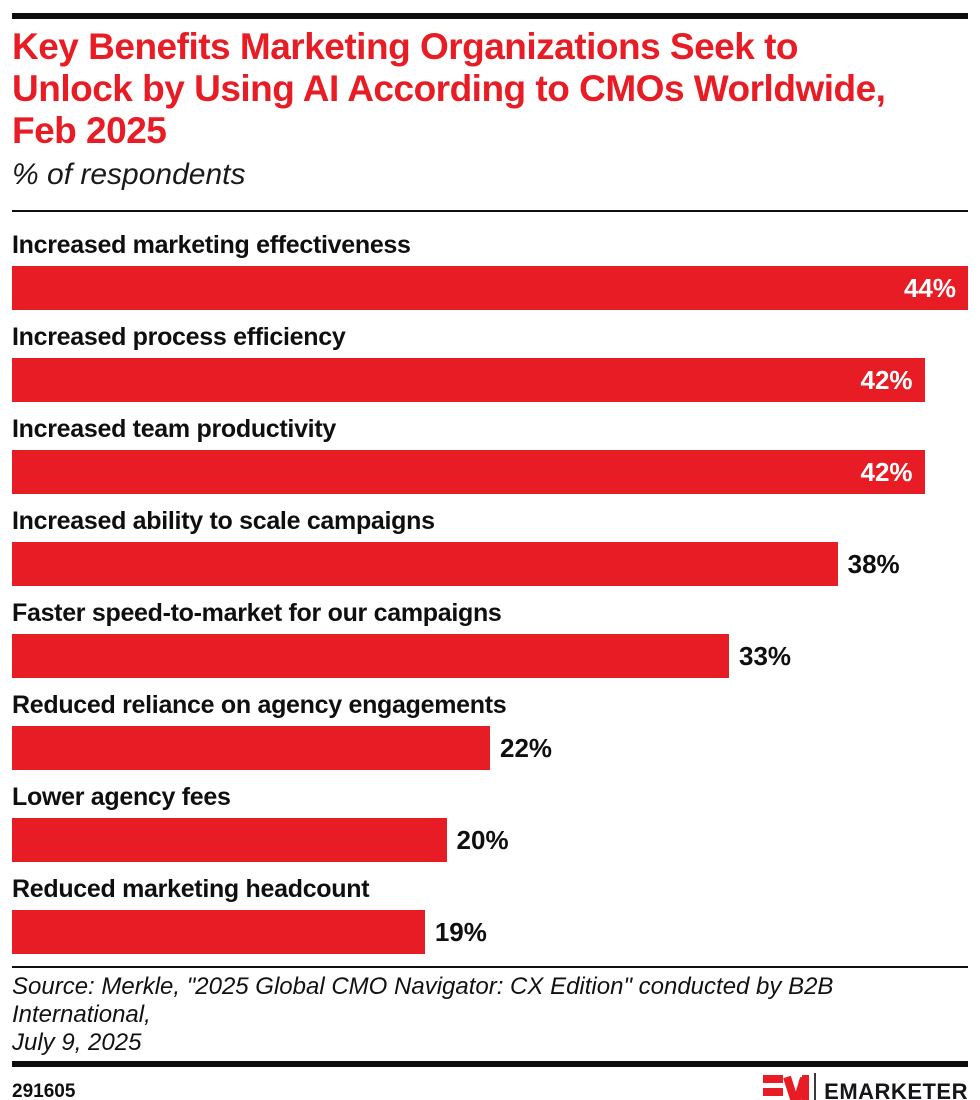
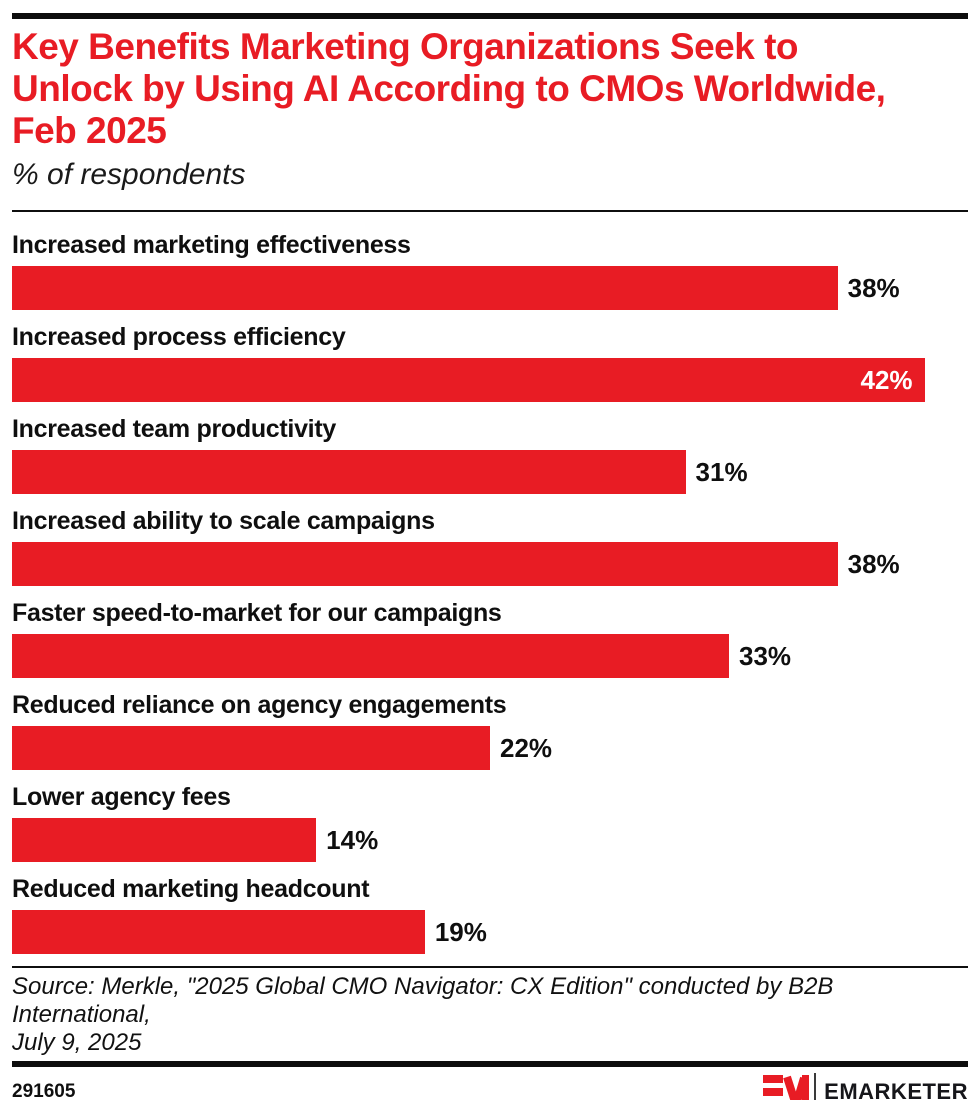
Increased marketing effectiveness: 44% -> 38%
Increased team productivity: 42% -> 31%
Lower agency fees: 20% -> 14%
